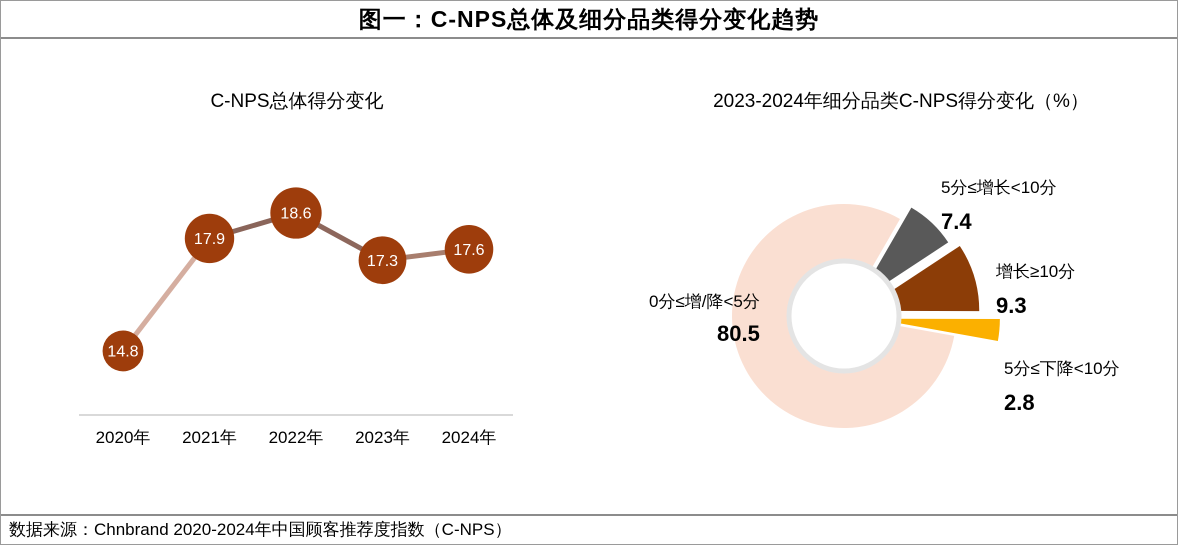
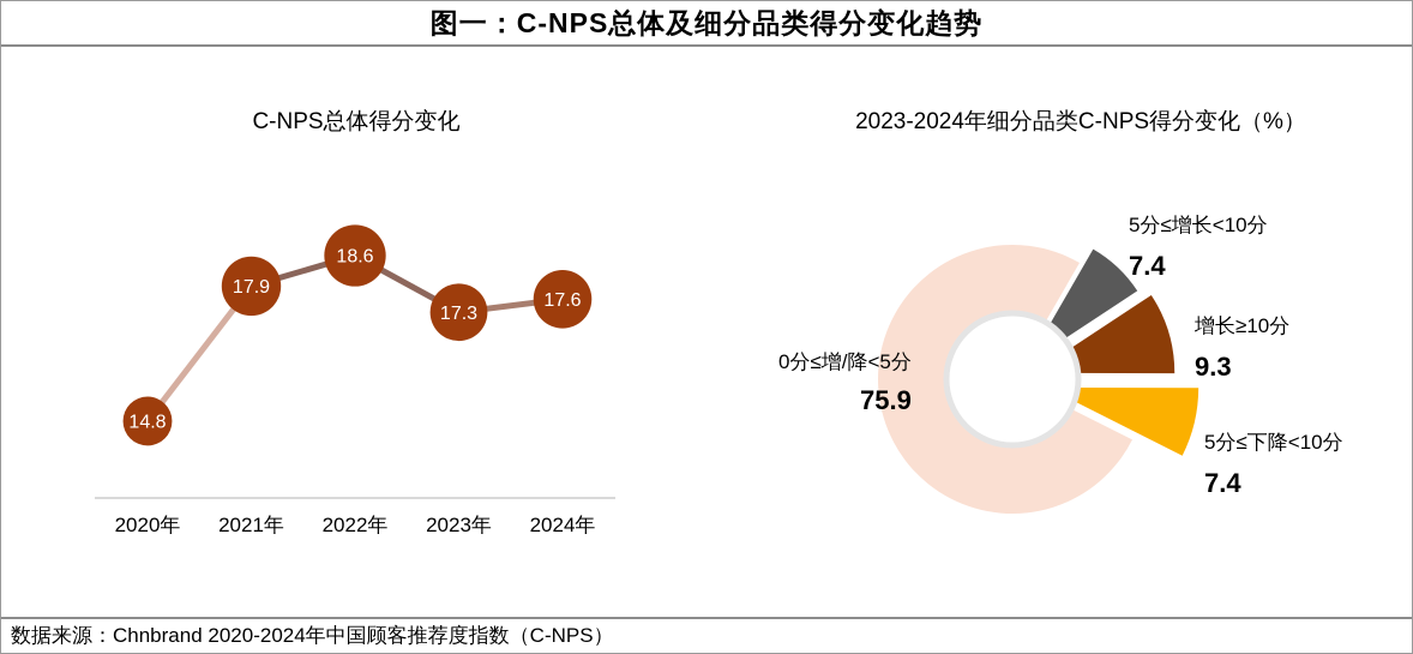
2023-2024年细分品类C-NPS得分变化（%）/5分≤下降<10分: 2.8 -> 7.4
2023-2024年细分品类C-NPS得分变化（%）/0分≤增/降<5分: 80.5 -> 75.9
